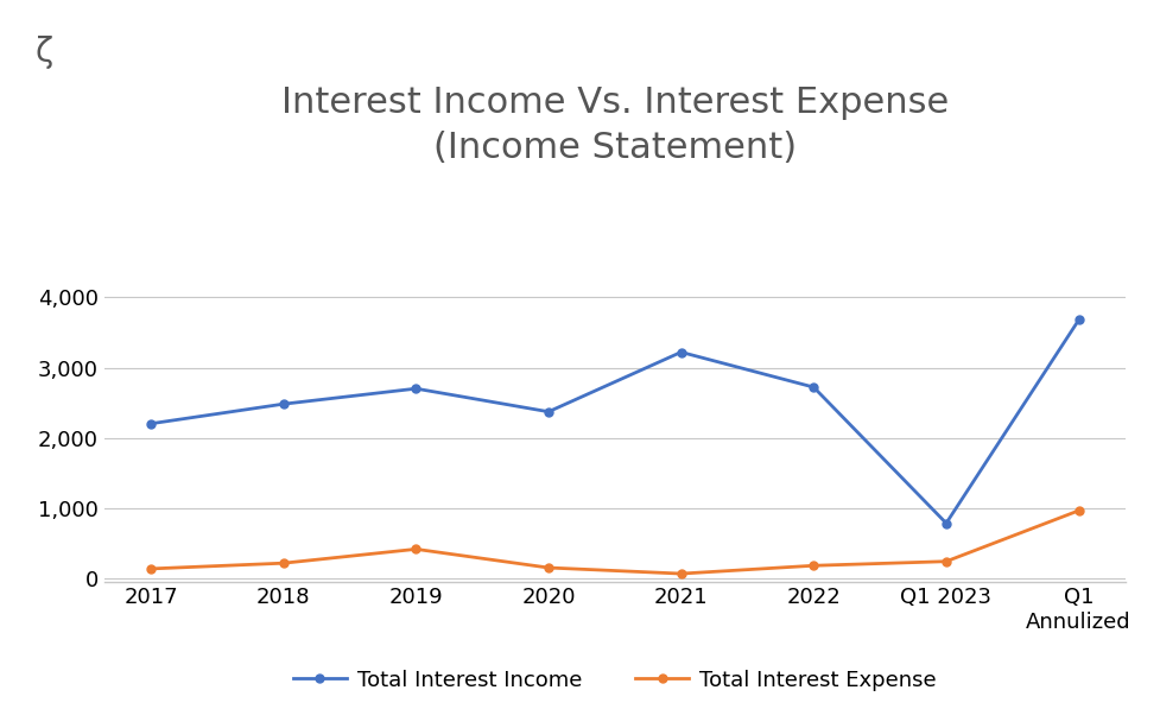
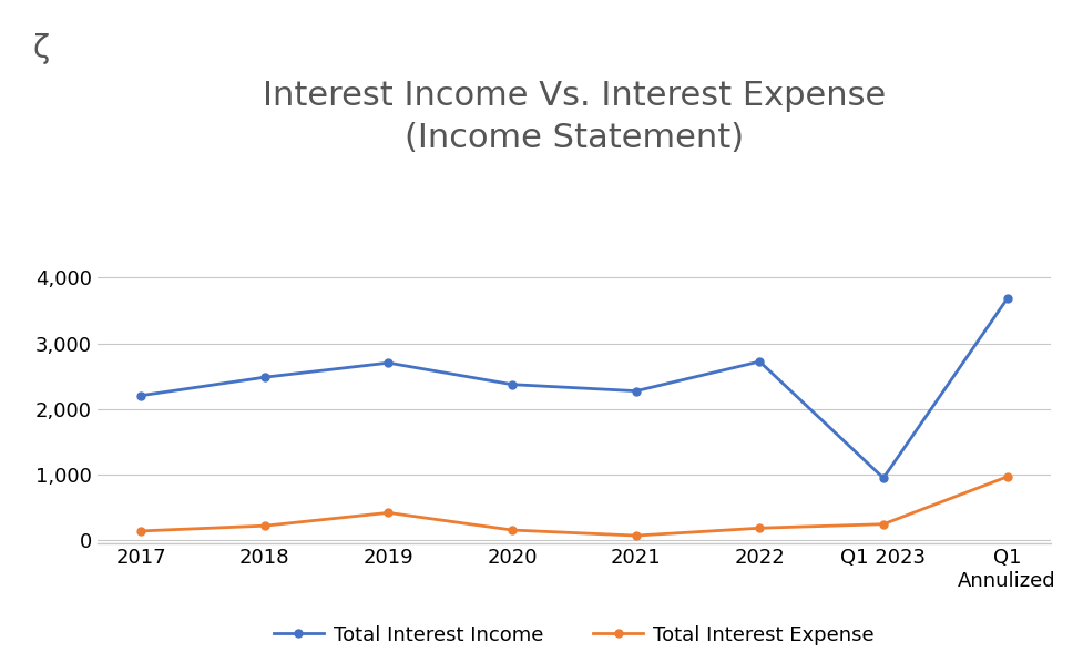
Total Interest Income/2021: 3,220 -> 2,270
Total Interest Income/Q1 2023: 780 -> 940
